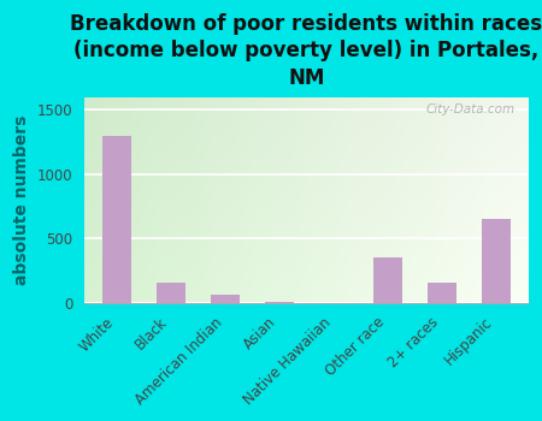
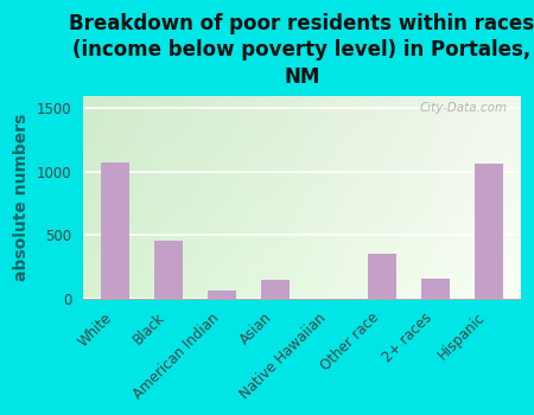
White: 1300 -> 1070
Black: 160 -> 460
Asian: 0 -> 150
Hispanic: 650 -> 1060
